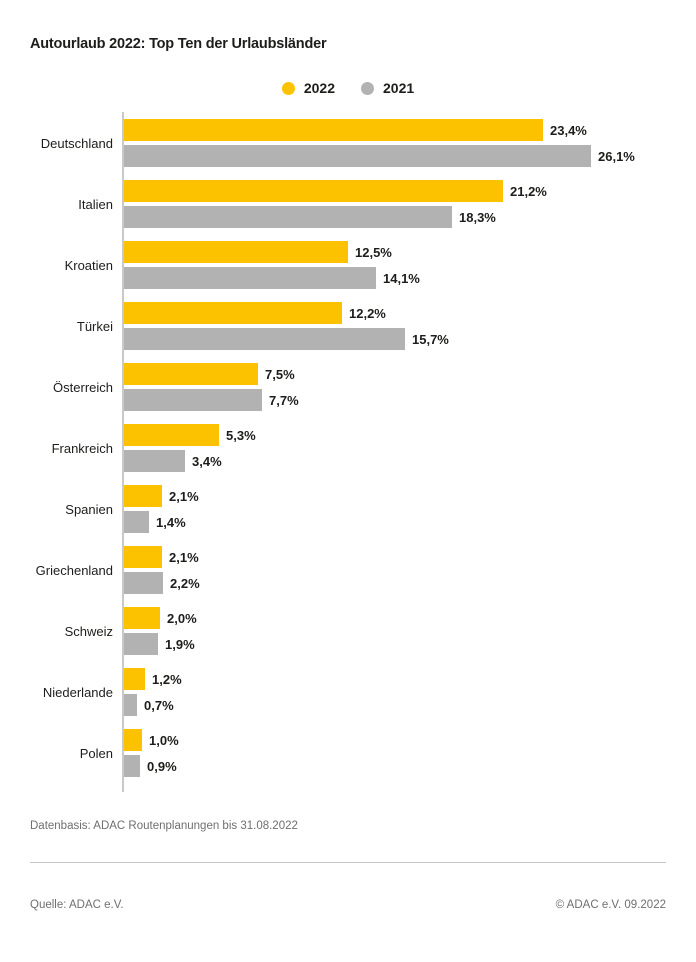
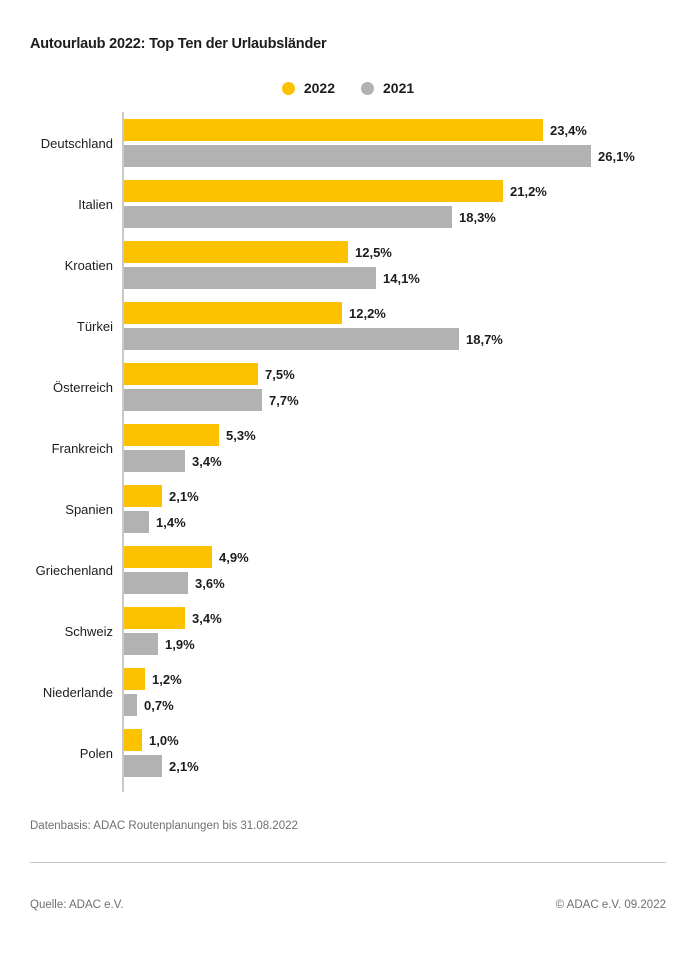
2021/Türkei: 15,7% -> 18,7%
2022/Griechenland: 2,1% -> 4,9%
2021/Griechenland: 2,2% -> 3,6%
2022/Schweiz: 2,0% -> 3,4%
2021/Polen: 0,9% -> 2,1%
